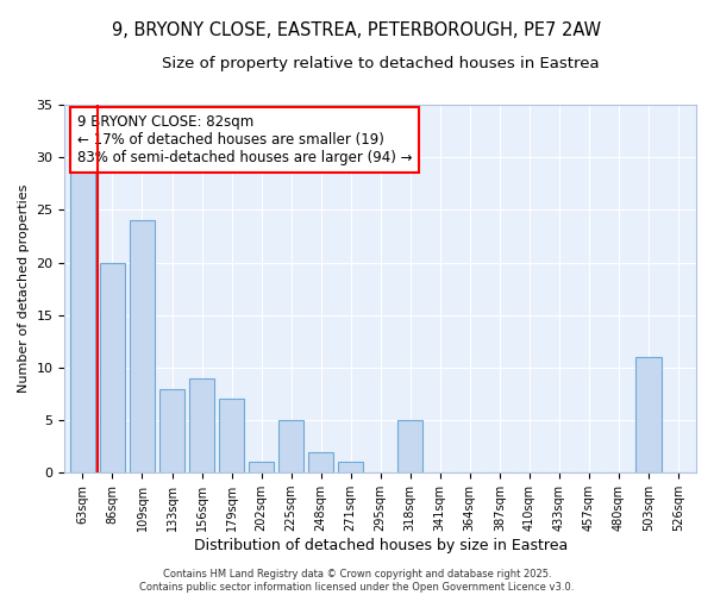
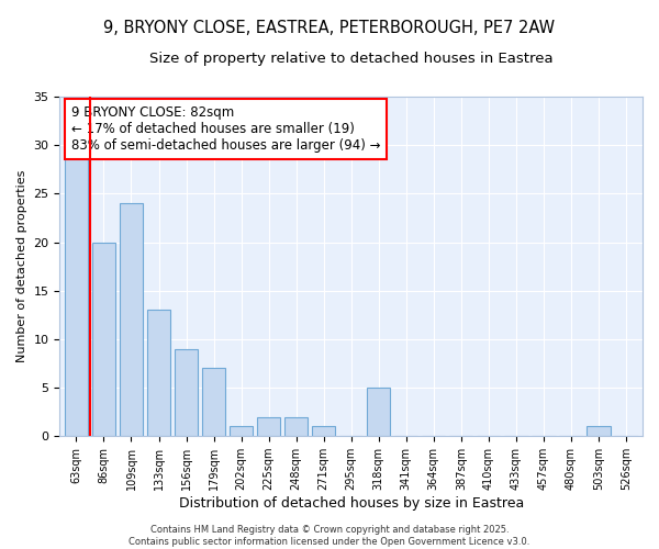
133sqm: 8 -> 13
225sqm: 5 -> 2
503sqm: 11 -> 1
